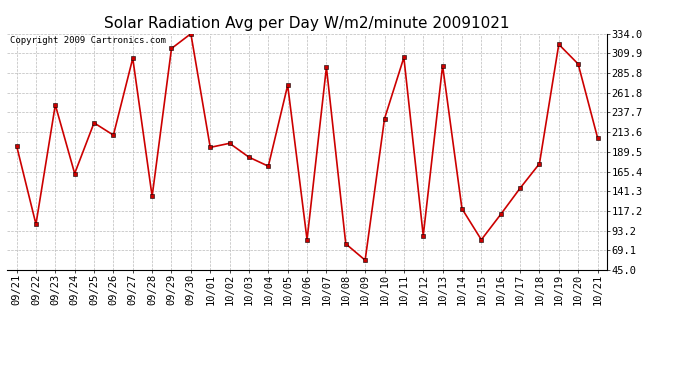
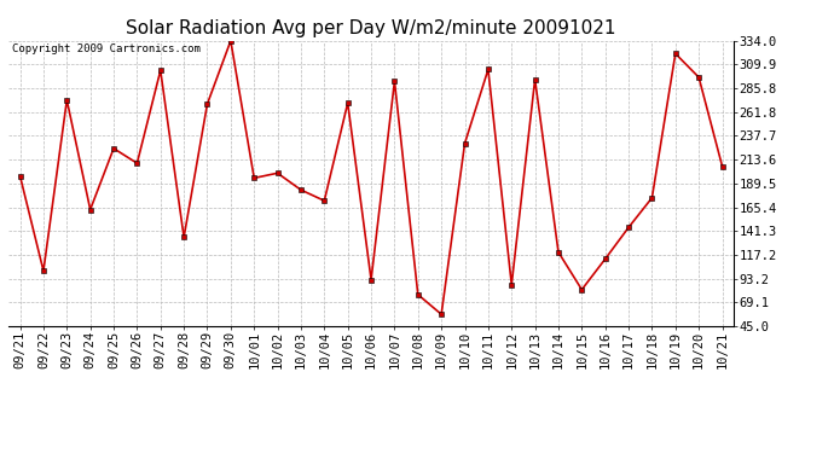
09/23: 247 -> 274
09/29: 316 -> 270
10/06: 82 -> 92
